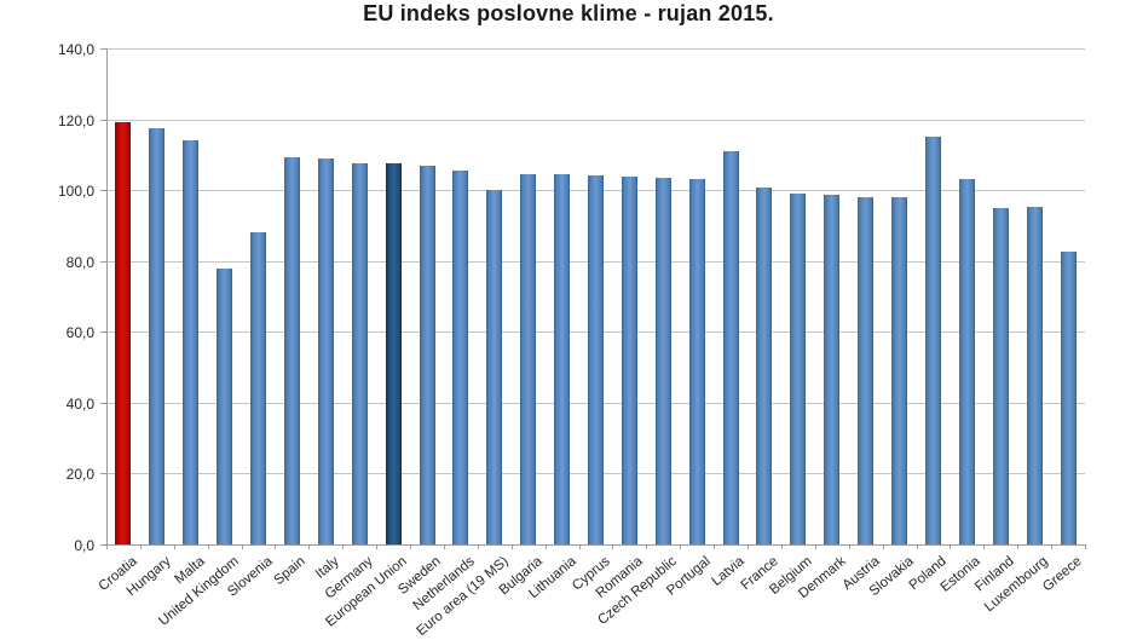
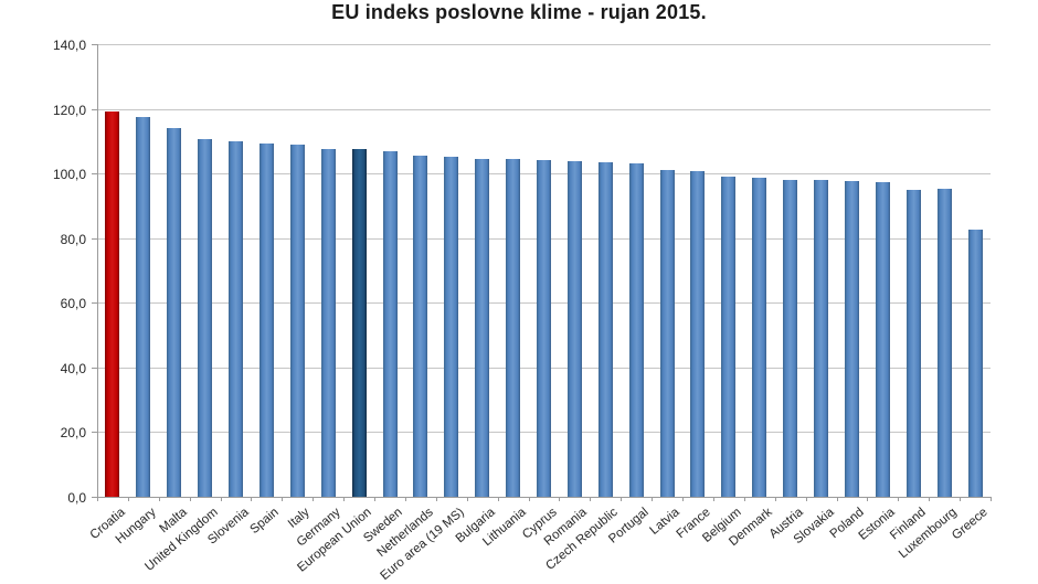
United Kingdom: 78 -> 110
Slovenia: 88 -> 110
Euro area (19 MS): 100 -> 105
Latvia: 111 -> 101
Poland: 115 -> 98
Estonia: 103 -> 97
